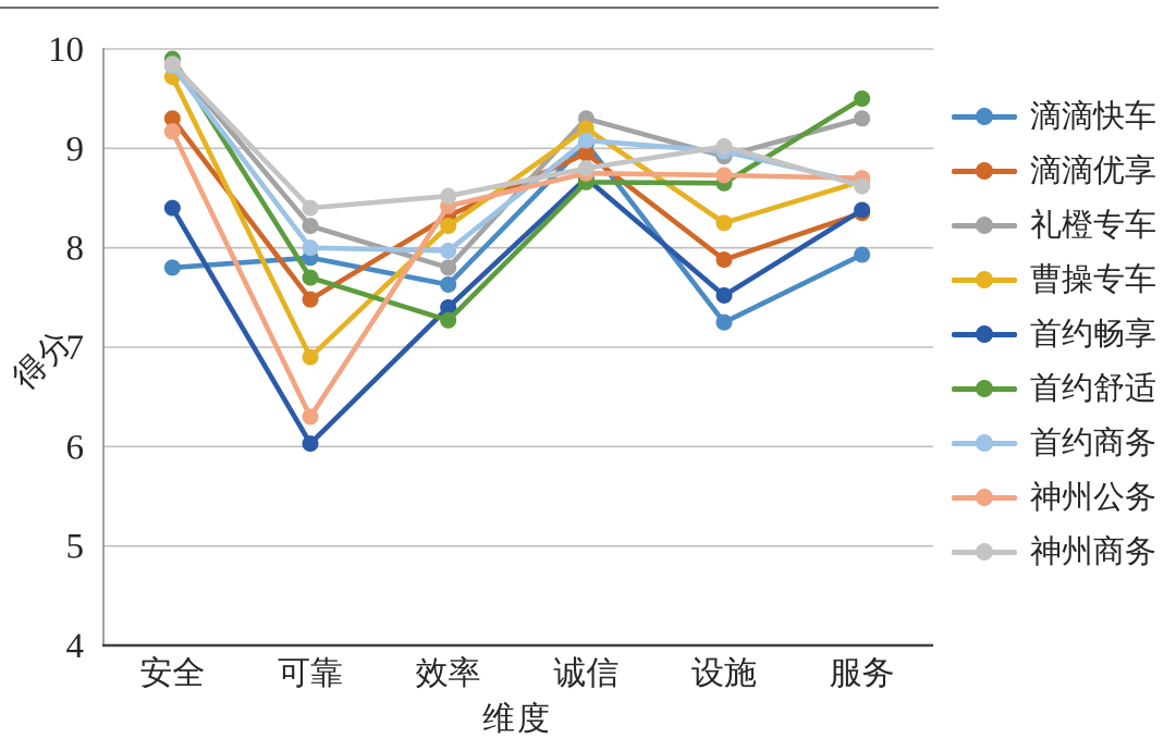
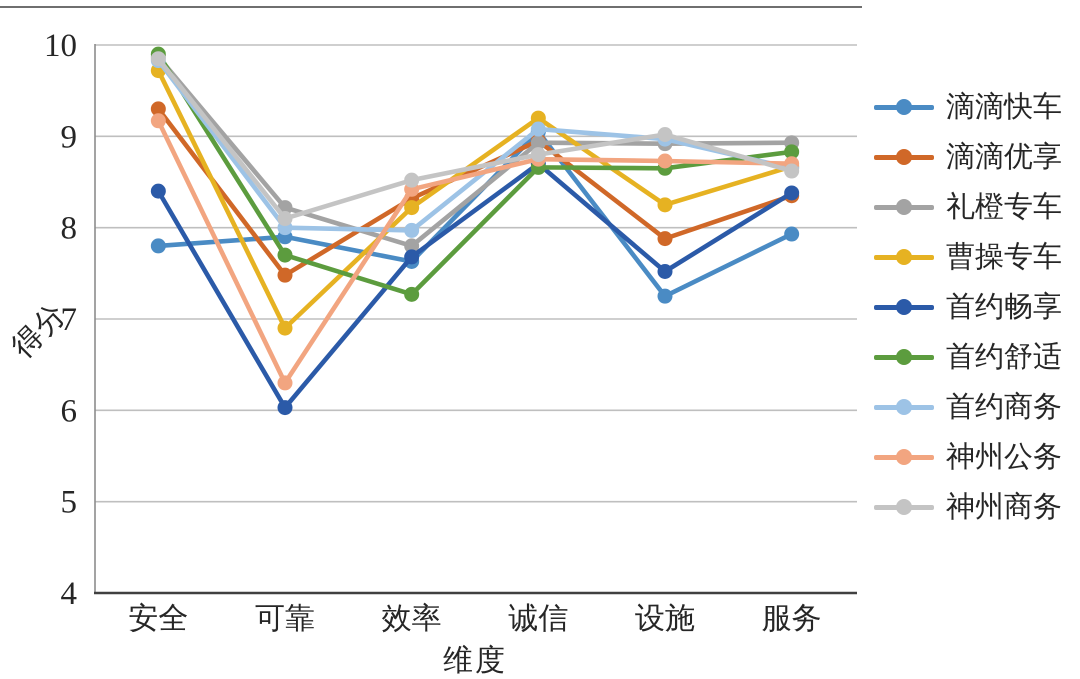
神州商务/可靠: 8.4 -> 8.1
首约畅享/效率: 7.4 -> 7.7
礼橙专车/诚信: 9.3 -> 8.9
礼橙专车/服务: 9.3 -> 8.9
首约舒适/服务: 9.5 -> 8.8
